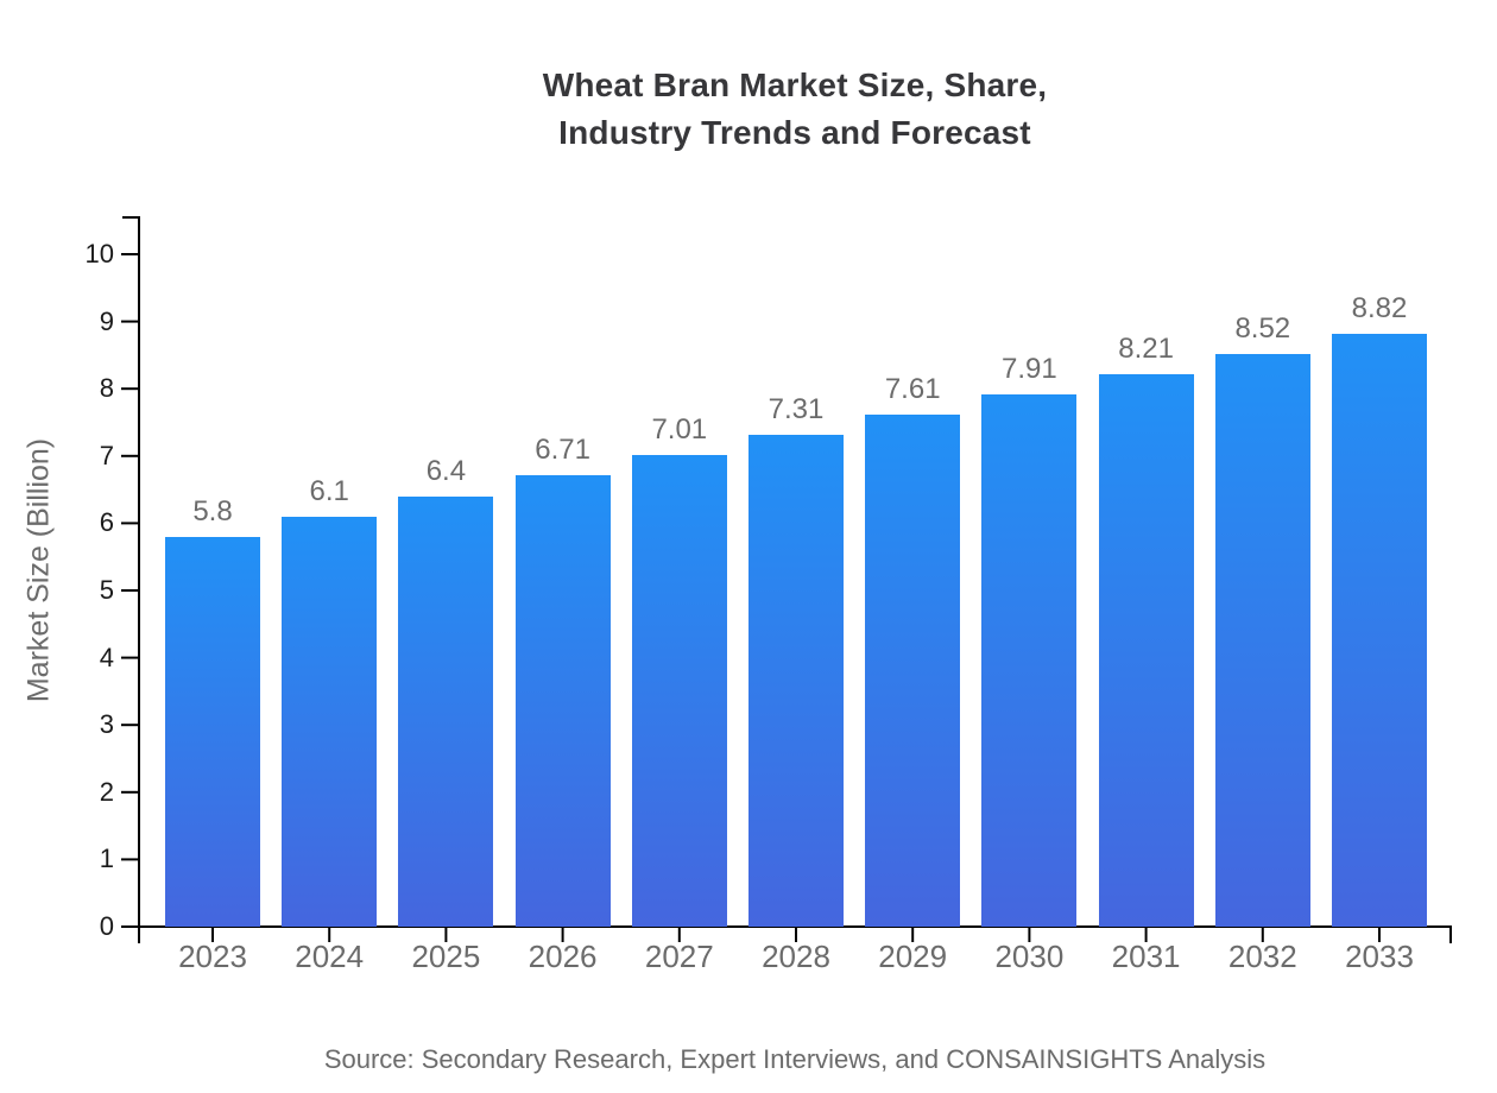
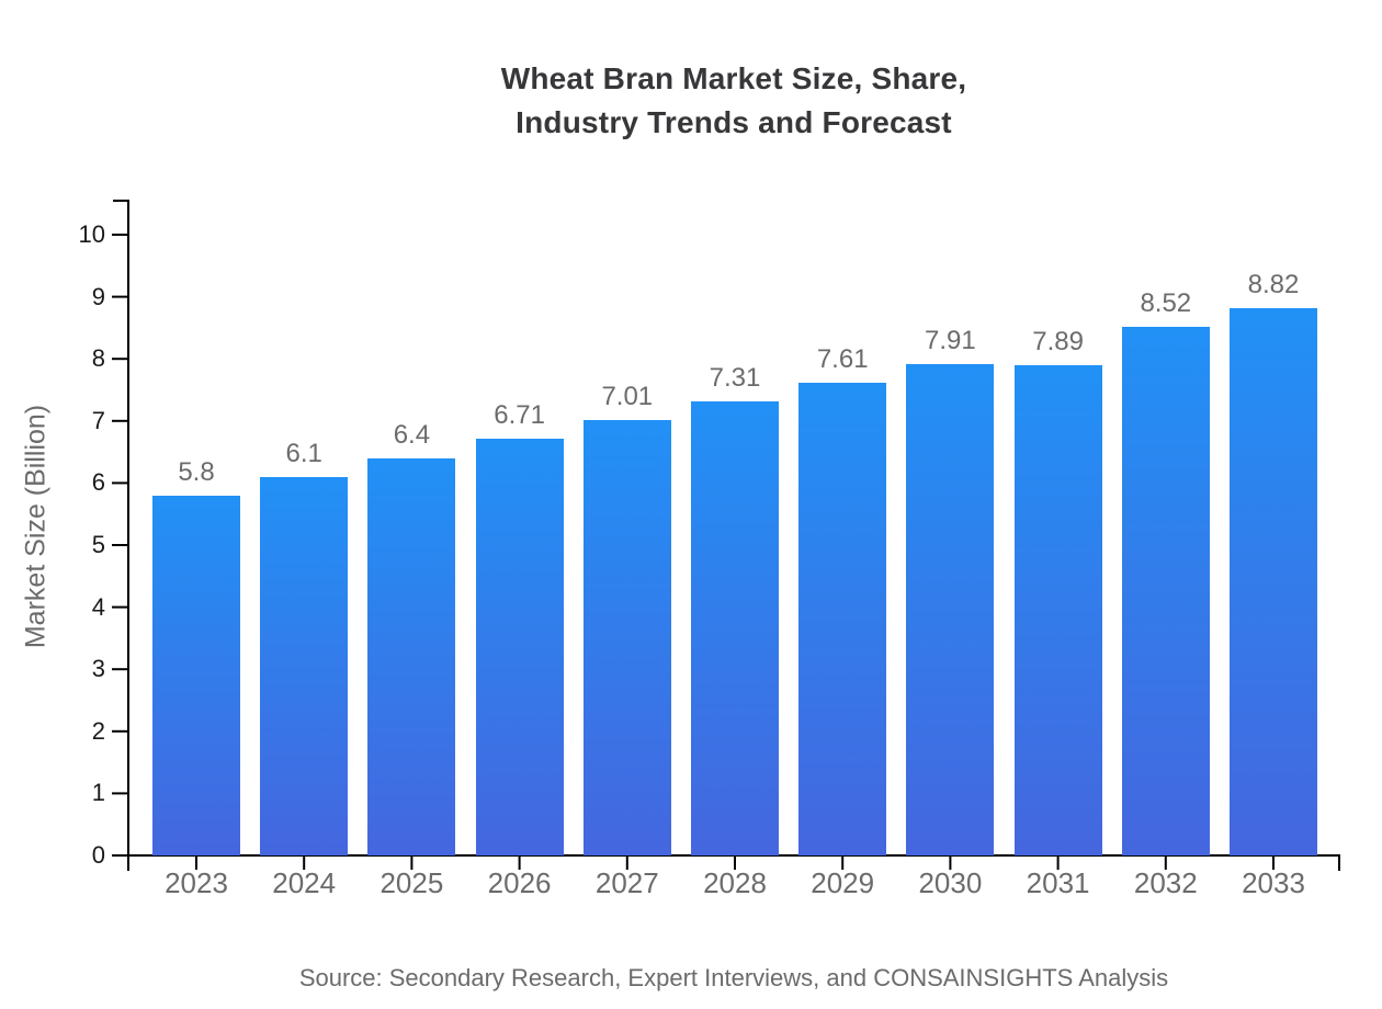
2031: 8.21 -> 7.89
